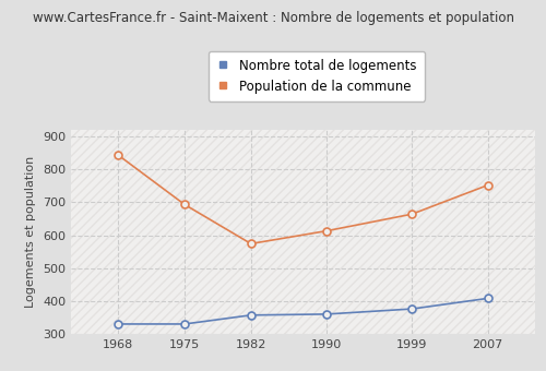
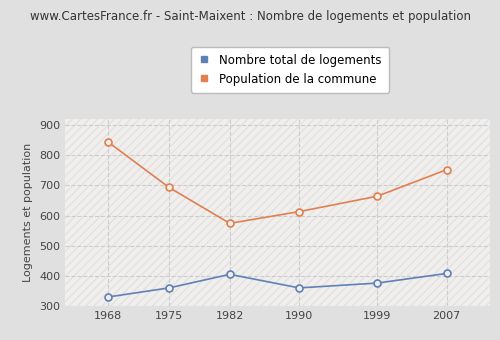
Nombre total de logements/1975: 330 -> 360
Nombre total de logements/1982: 357 -> 405
